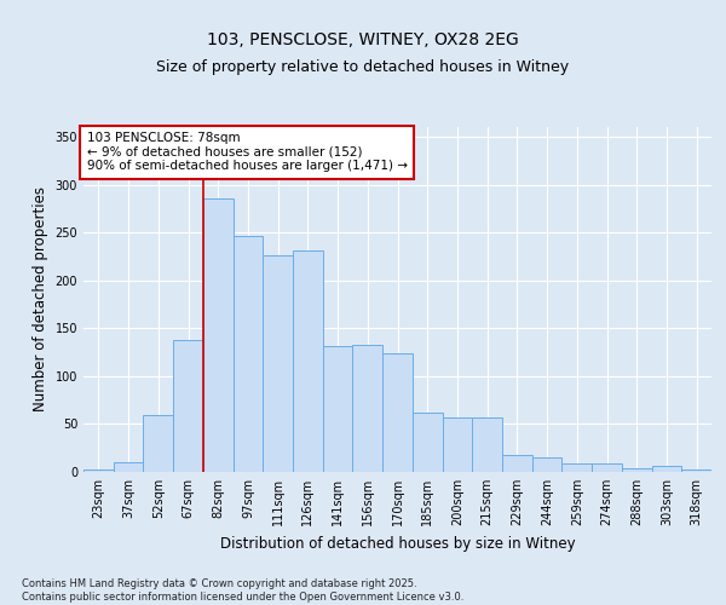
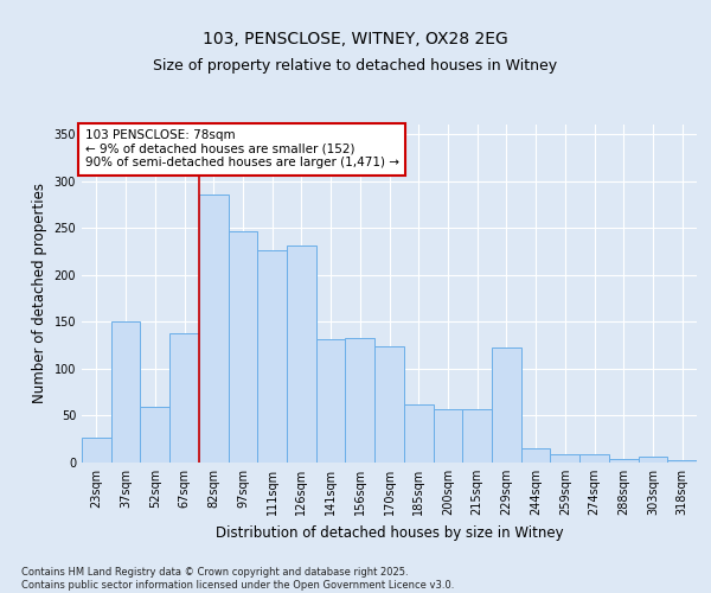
23sqm: 3 -> 26
37sqm: 10 -> 150
229sqm: 18 -> 122
